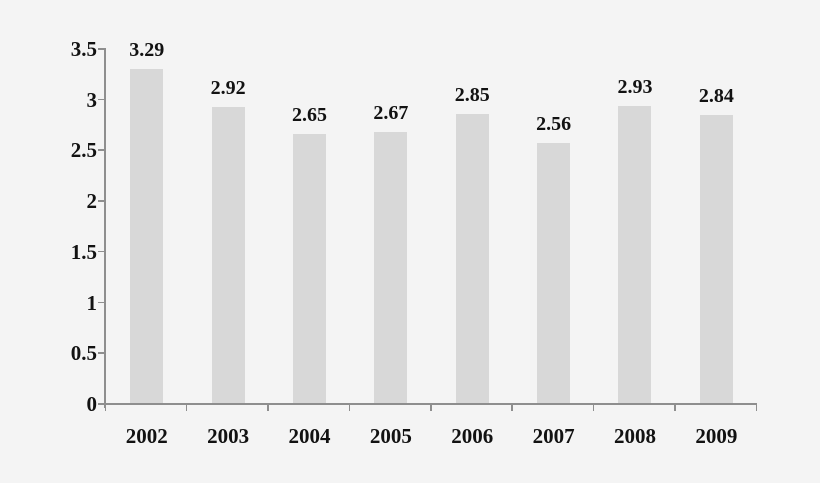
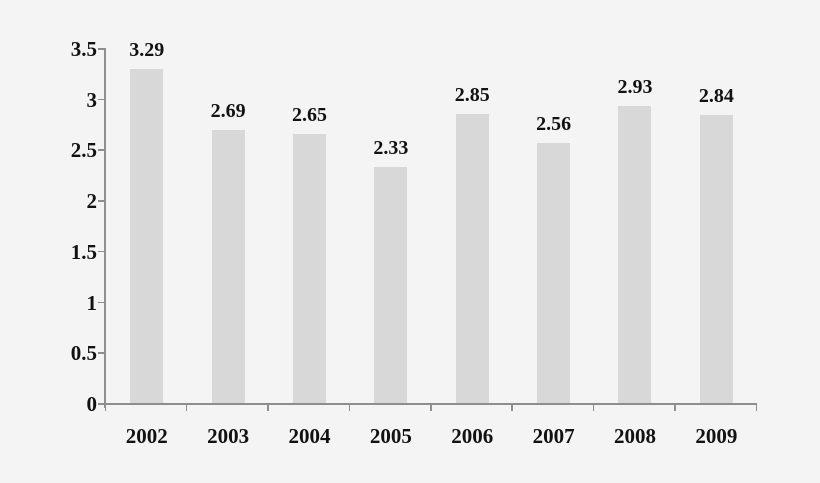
2003: 2.92 -> 2.69
2005: 2.67 -> 2.33
